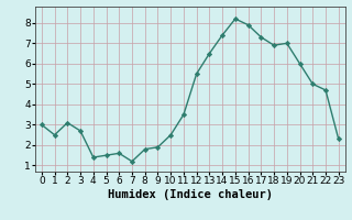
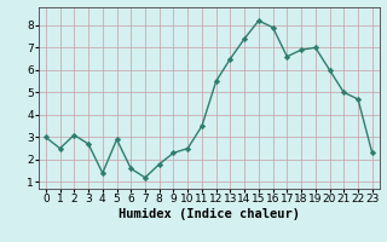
5: 1.5 -> 2.9
9: 1.9 -> 2.3
17: 7.3 -> 6.6
